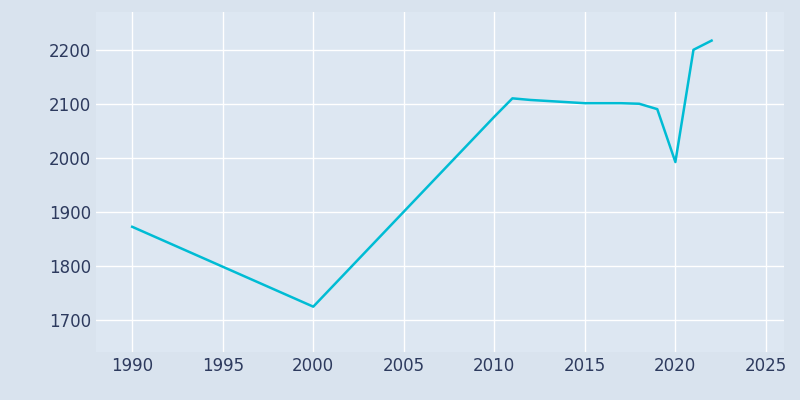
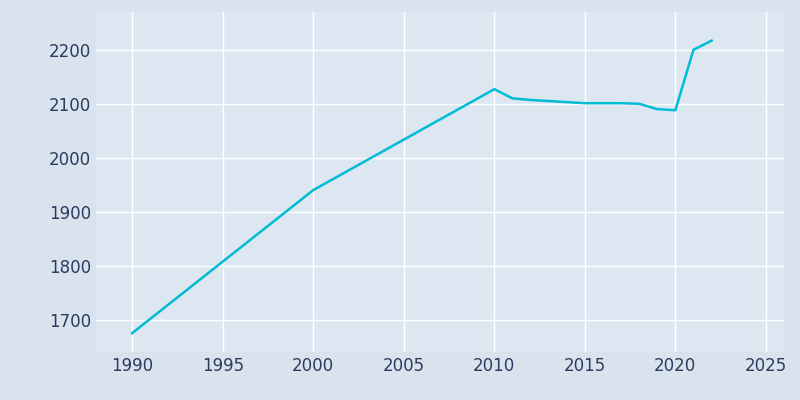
1990: 1872 -> 1675
2000: 1724 -> 1940
2010: 2076 -> 2127
2020: 1992 -> 2088
